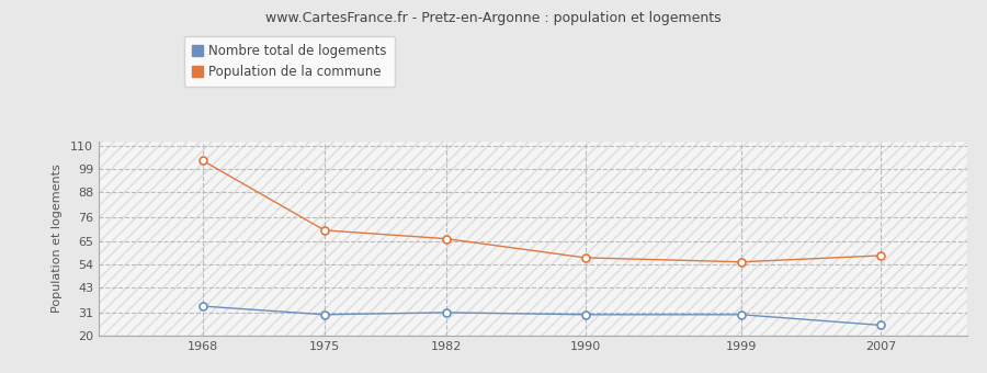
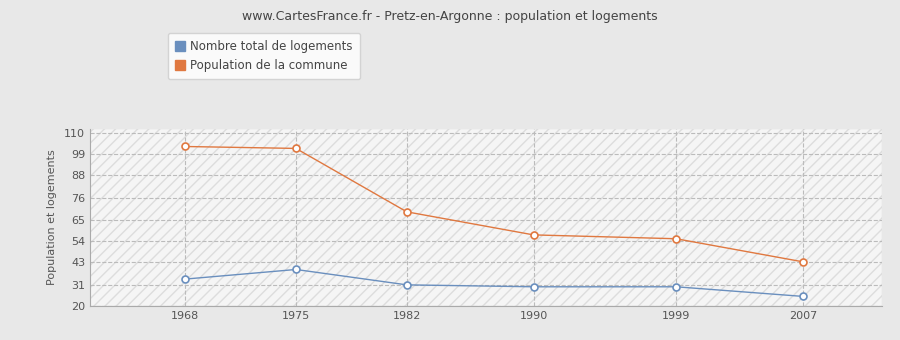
Nombre total de logements/1975: 30 -> 39
Population de la commune/1975: 70 -> 102
Population de la commune/1982: 66 -> 69
Population de la commune/2007: 58 -> 43
